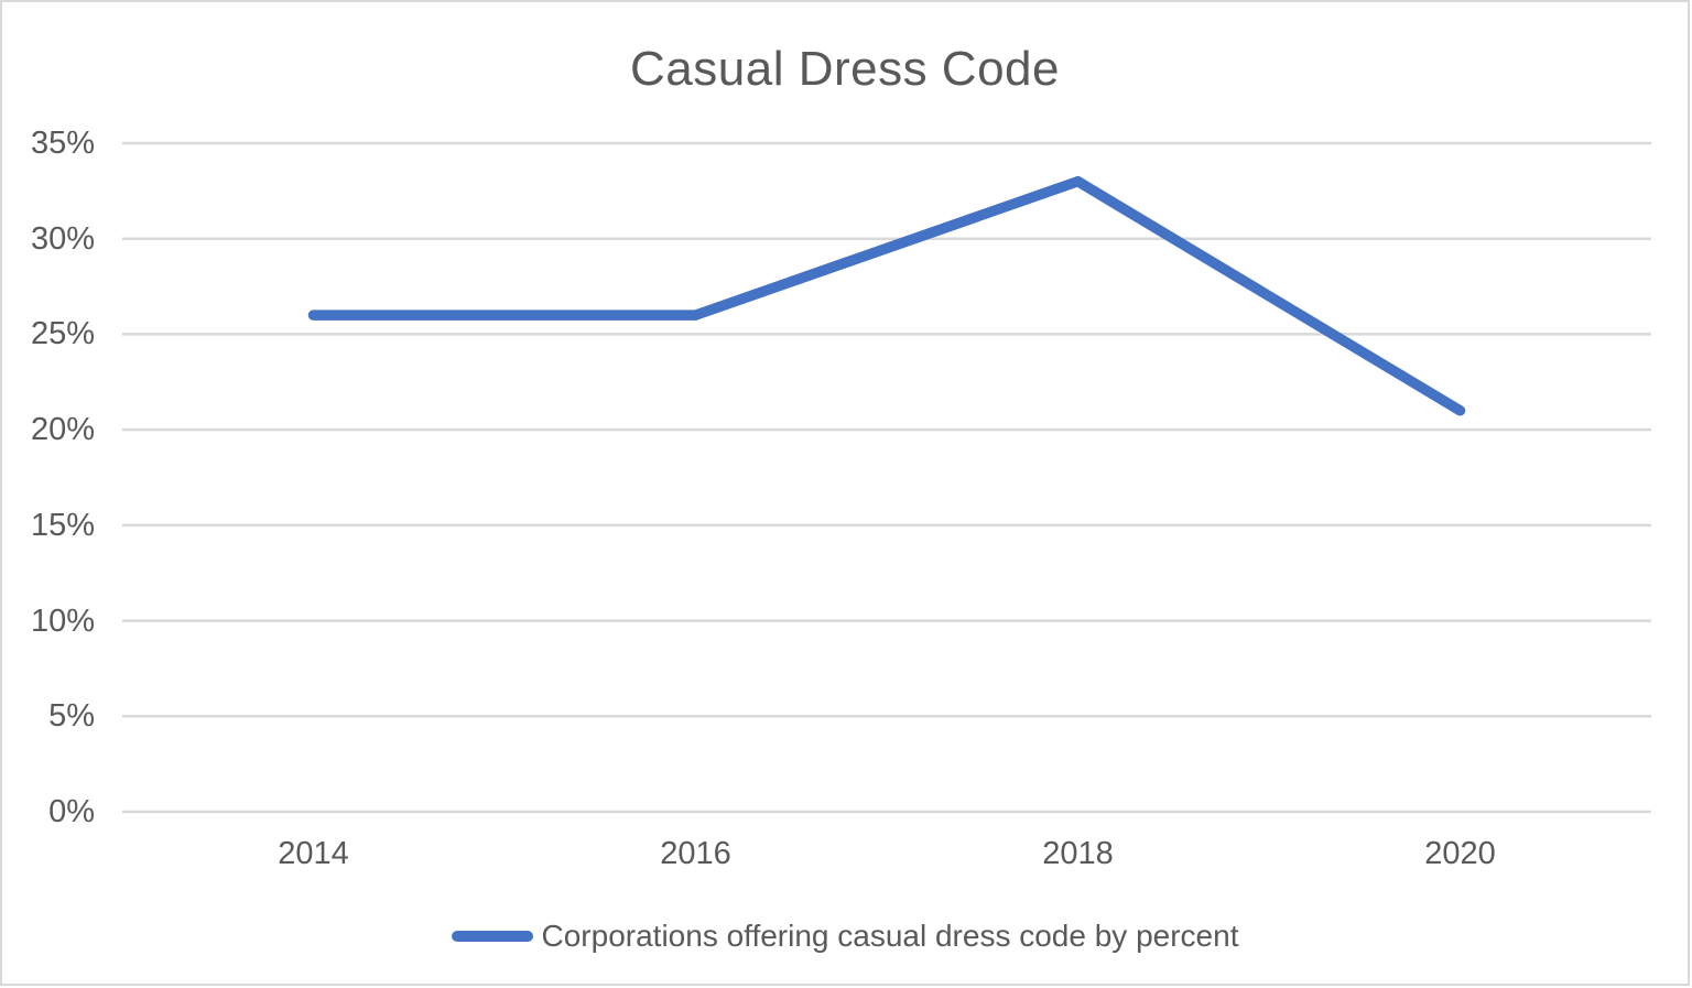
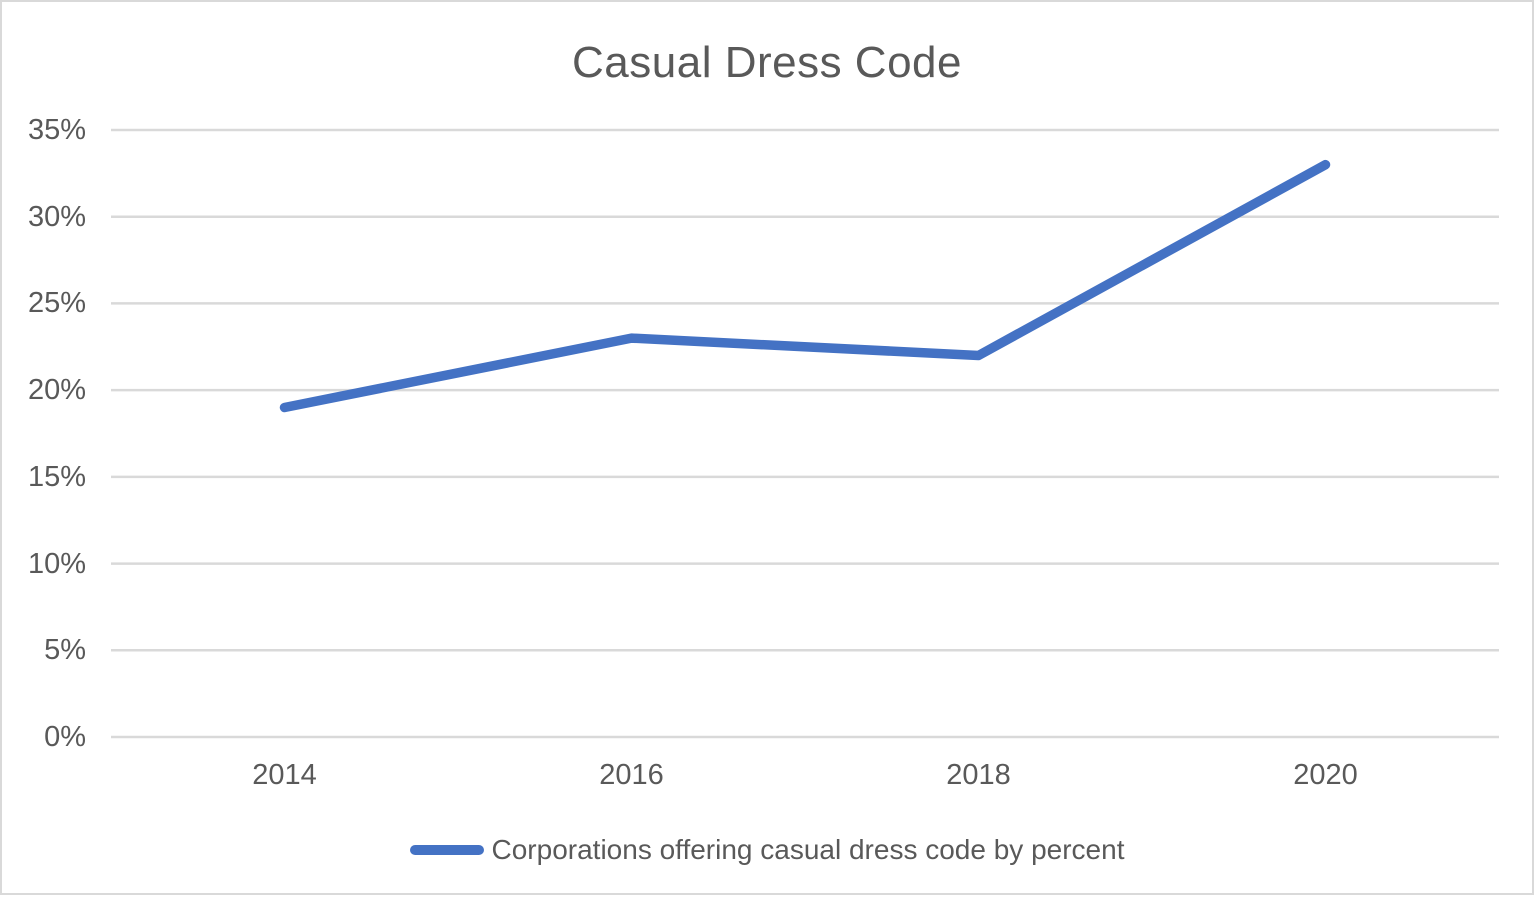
2014: 26% -> 19%
2016: 26% -> 23%
2018: 33% -> 22%
2020: 21% -> 33%
